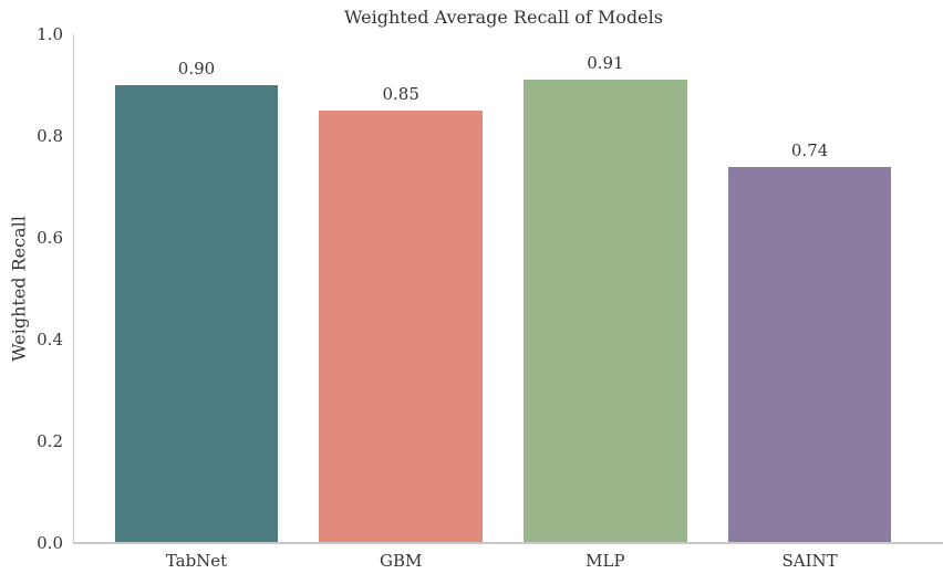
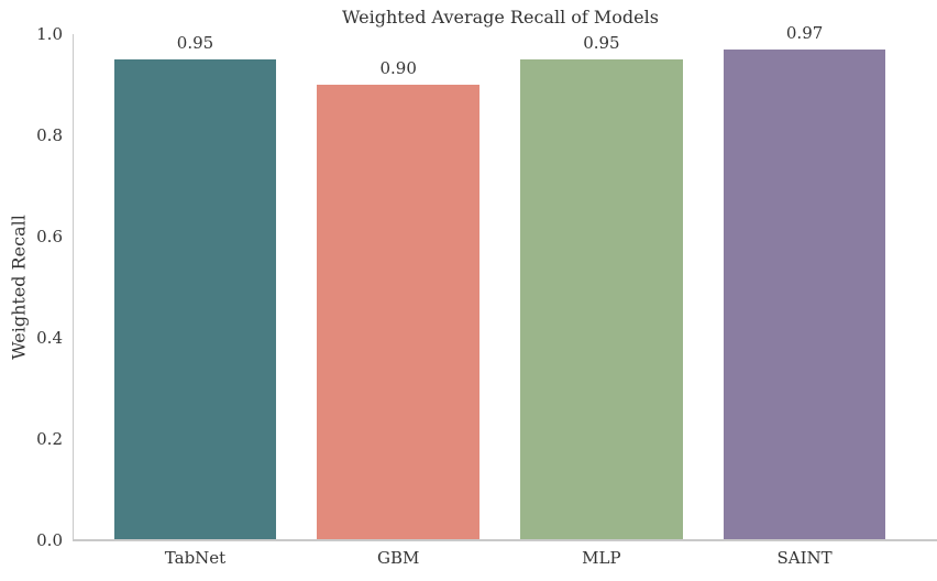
TabNet: 0.90 -> 0.95
GBM: 0.85 -> 0.90
MLP: 0.91 -> 0.95
SAINT: 0.74 -> 0.97
